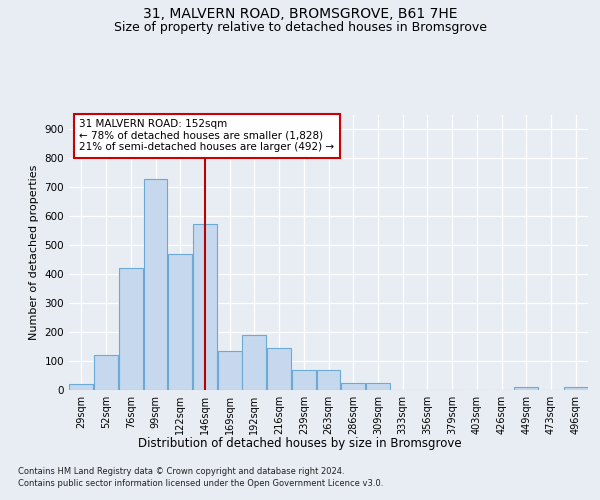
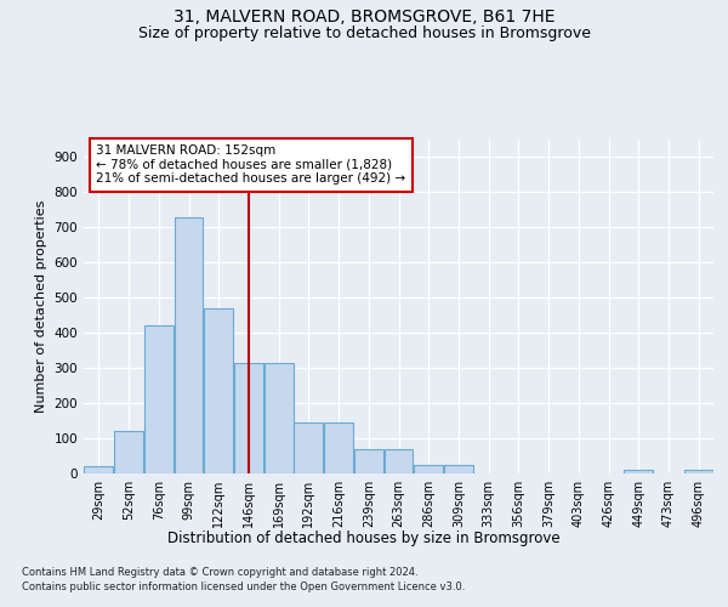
146sqm: 575 -> 315
169sqm: 135 -> 315
192sqm: 190 -> 145
